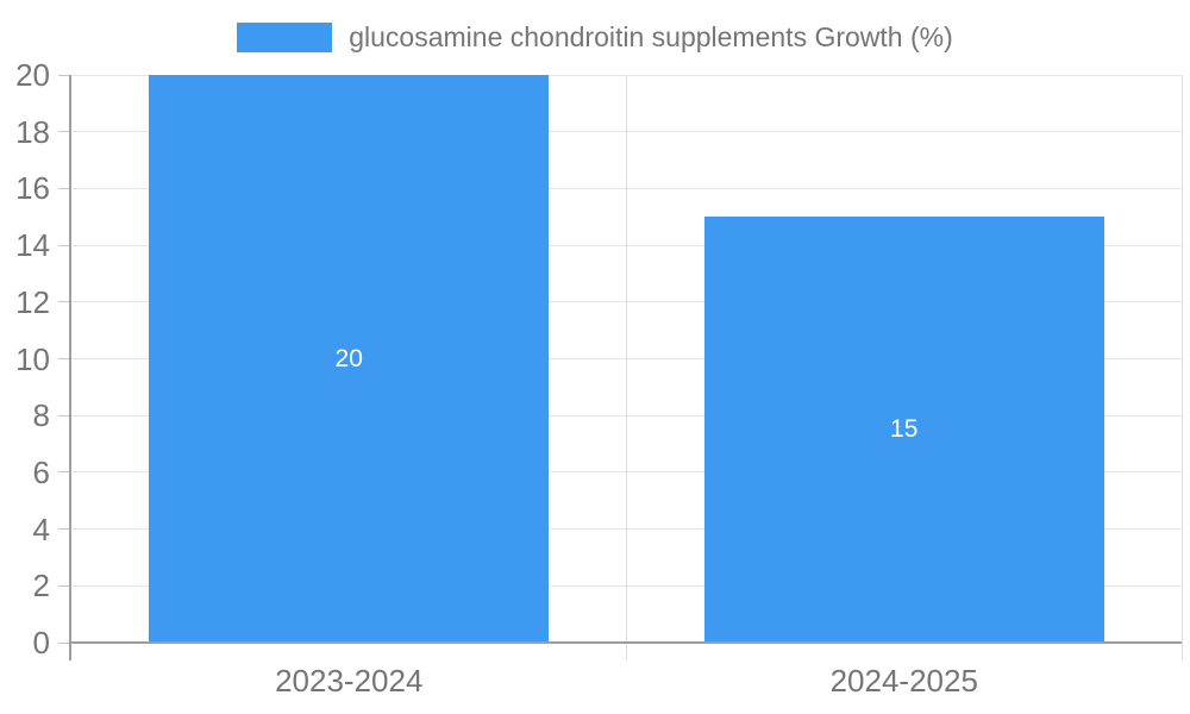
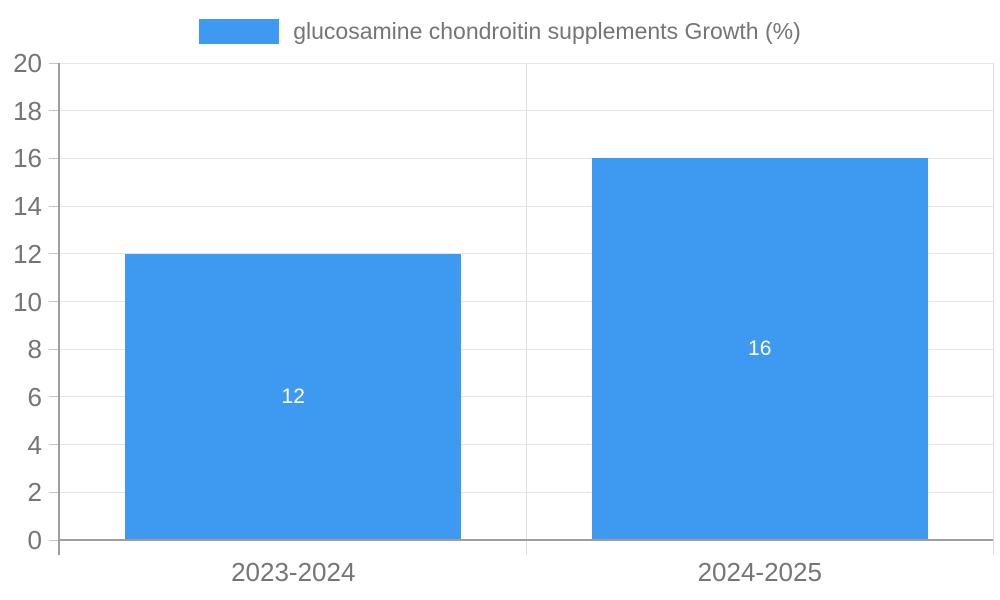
2023-2024: 20 -> 12
2024-2025: 15 -> 16
